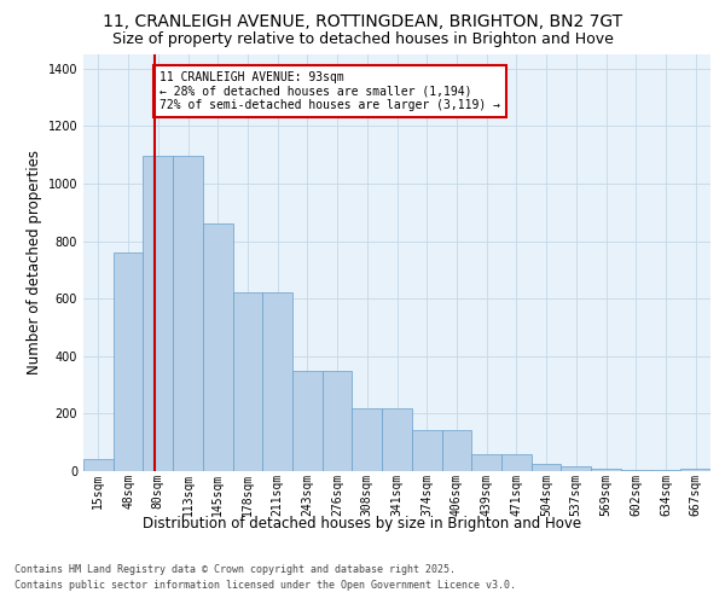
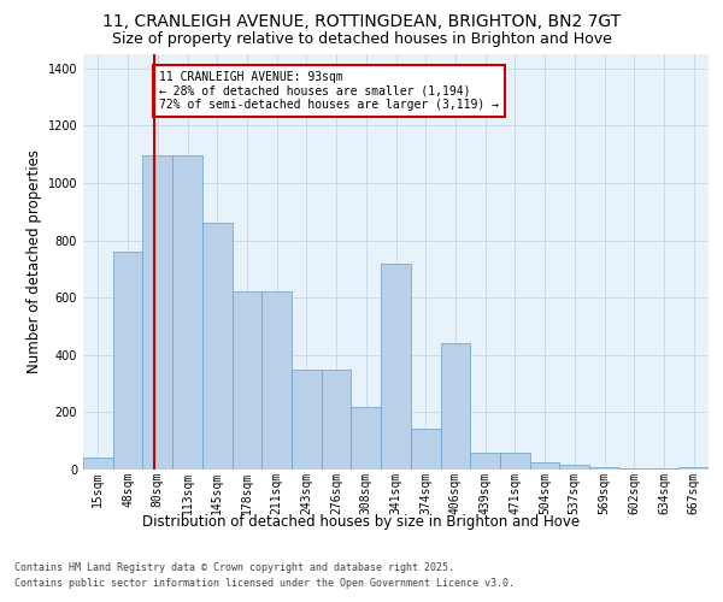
341sqm: 220 -> 720
406sqm: 145 -> 440
